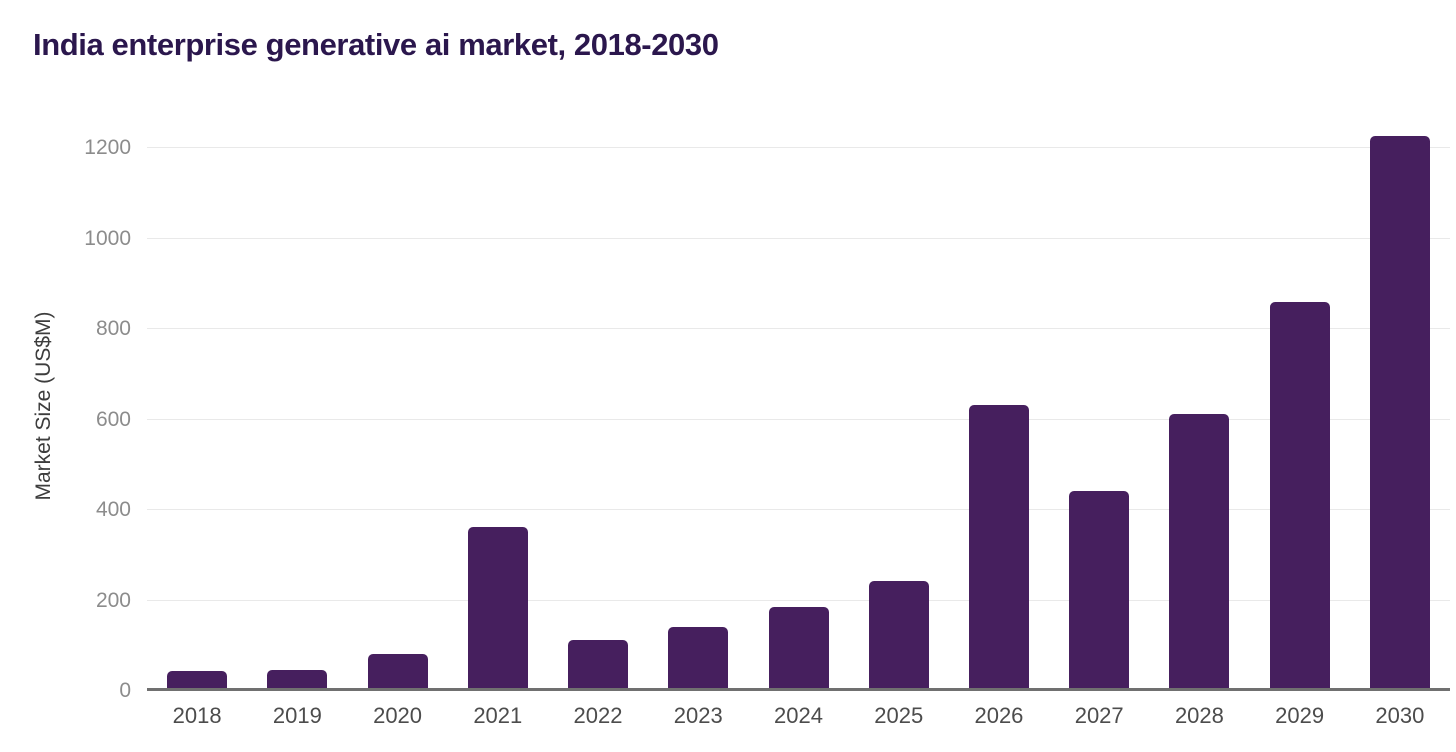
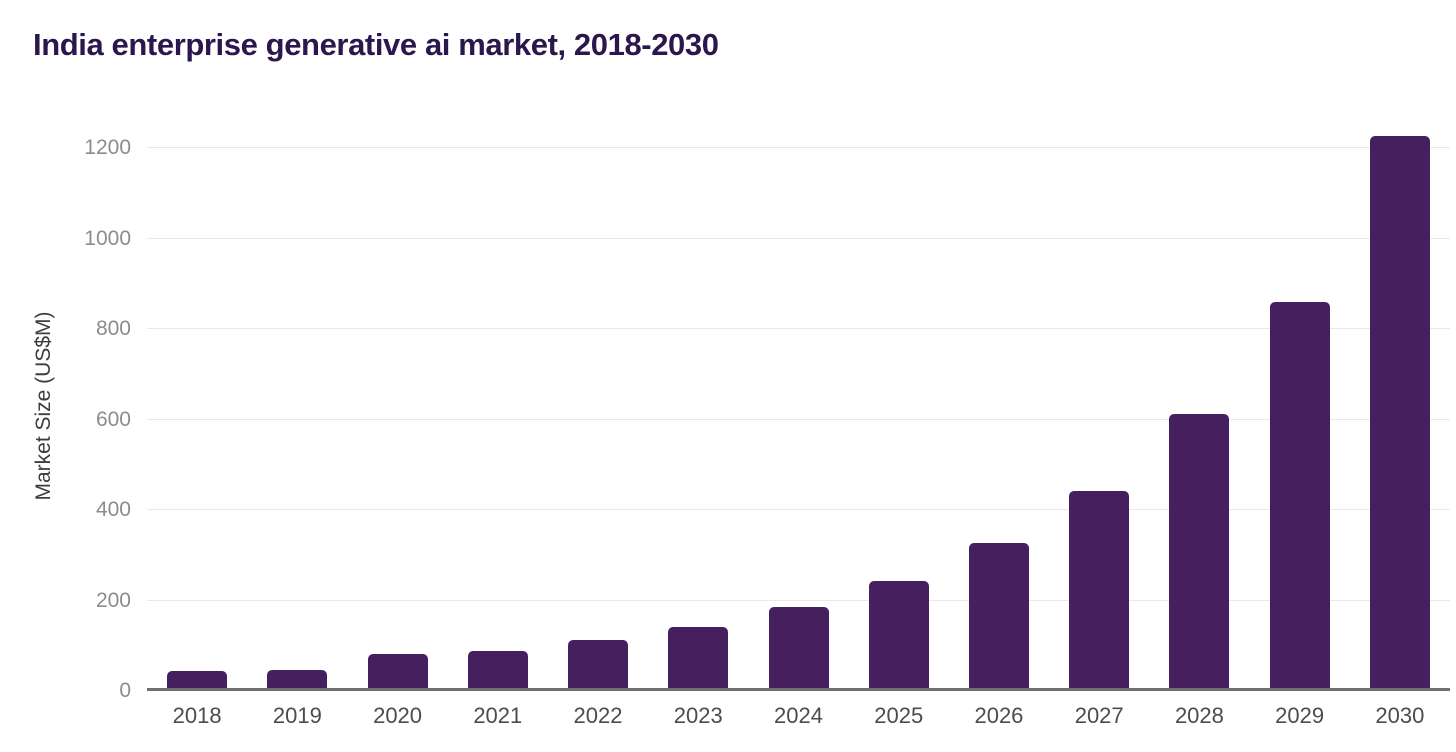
2021: 360 -> 90
2026: 630 -> 320
